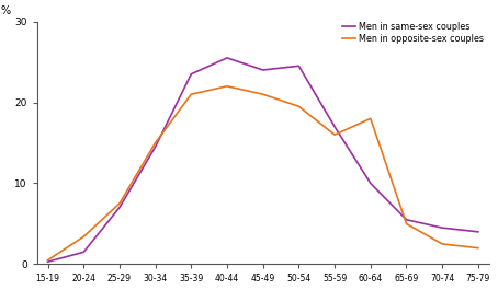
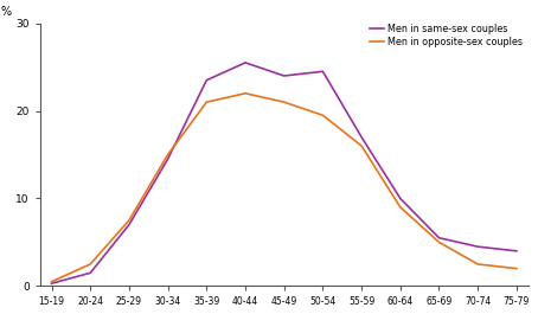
Men in opposite-sex couples/20-24: 3.4 -> 2.5
Men in opposite-sex couples/60-64: 18.0 -> 9.0
